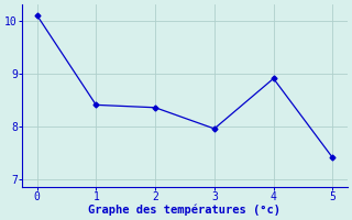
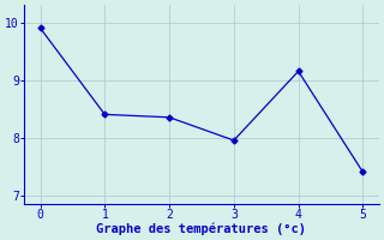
0: 10.10 -> 9.90
4: 8.90 -> 9.15
